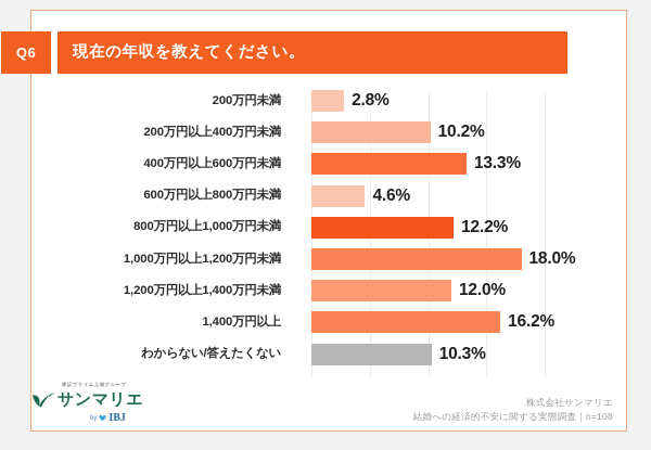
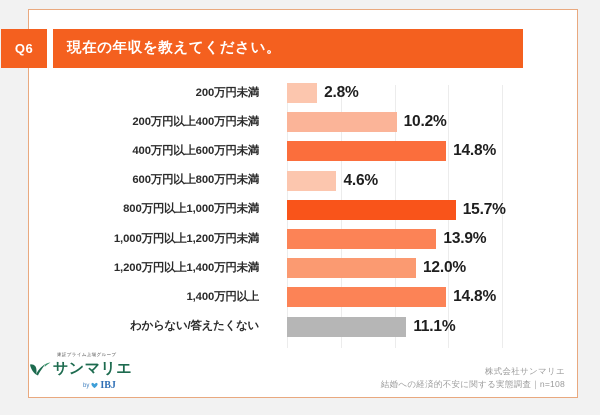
400万円以上600万円未満: 13.3% -> 14.8%
800万円以上1,000万円未満: 12.2% -> 15.7%
1,000万円以上1,200万円未満: 18.0% -> 13.9%
1,400万円以上: 16.2% -> 14.8%
わからない/答えたくない: 10.3% -> 11.1%
